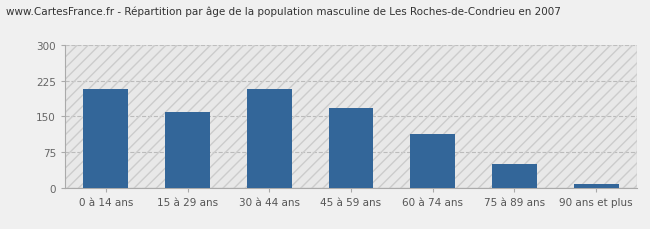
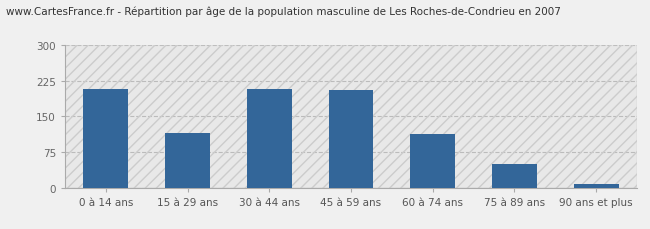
15 à 29 ans: 160 -> 115
45 à 59 ans: 168 -> 205
